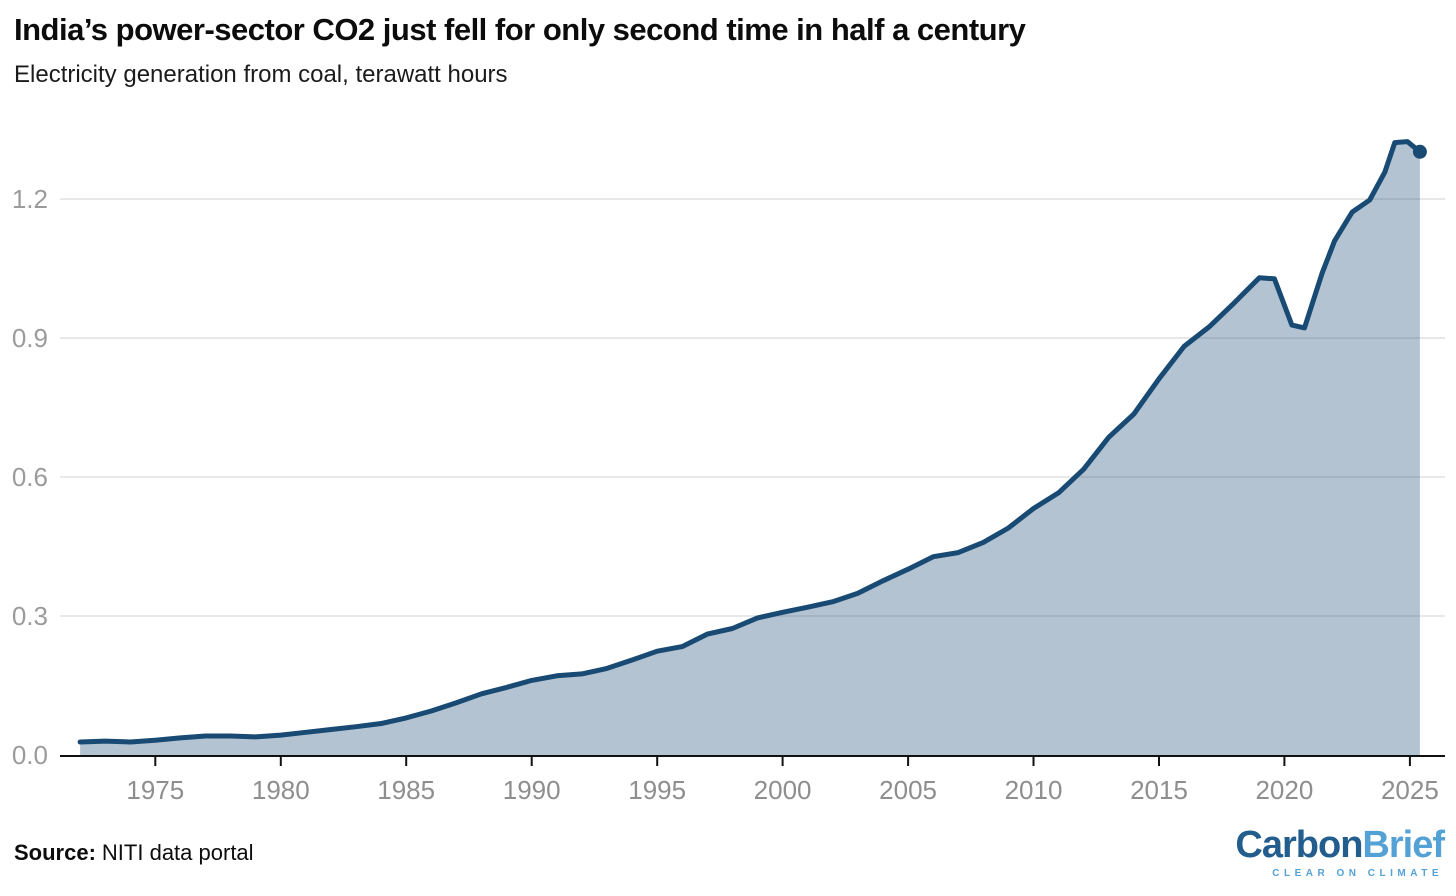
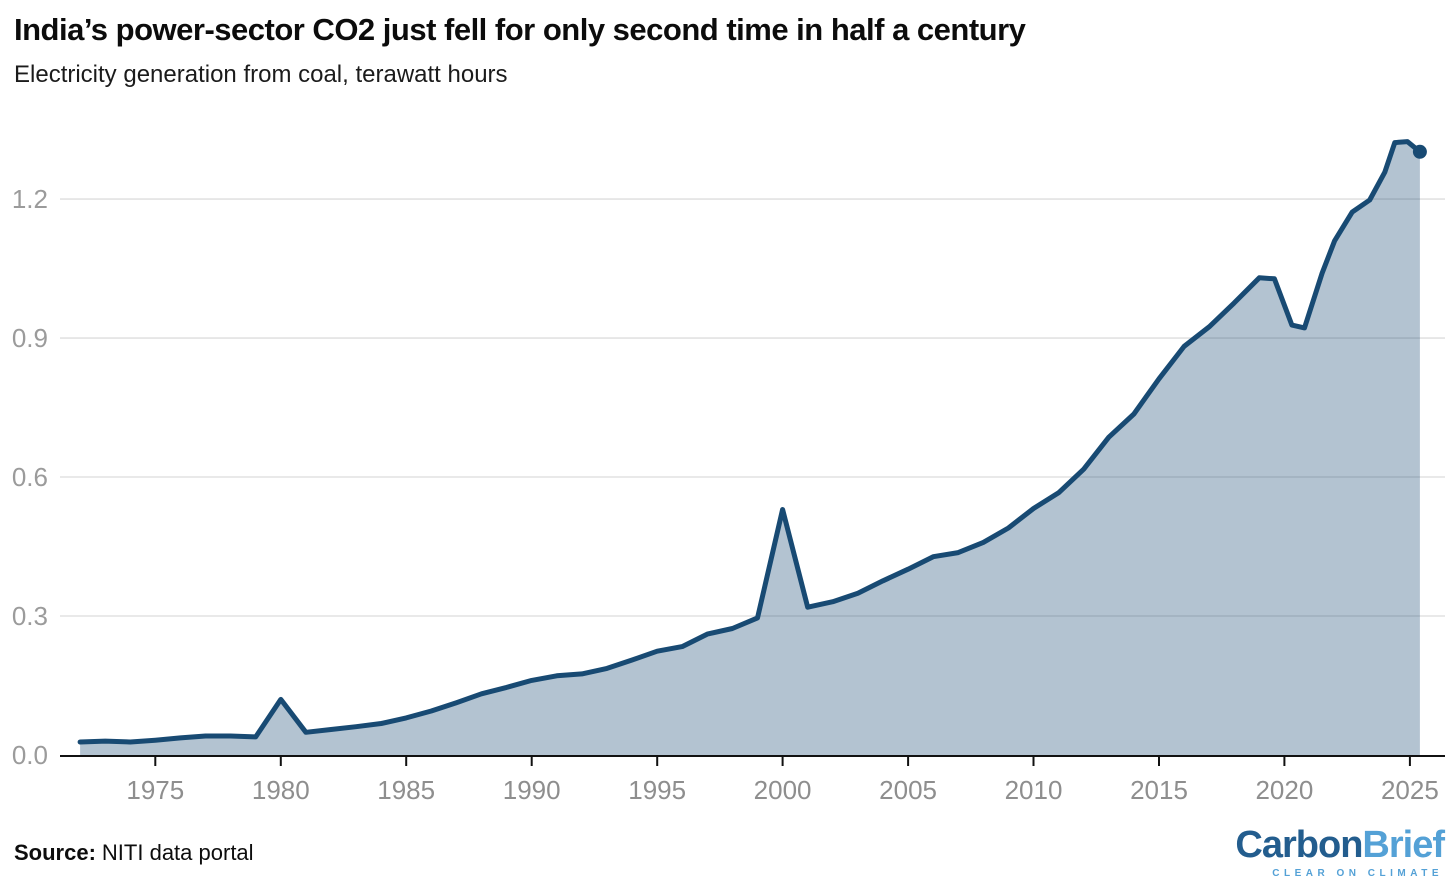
1980: 0.04 -> 0.12
2000: 0.31 -> 0.53
